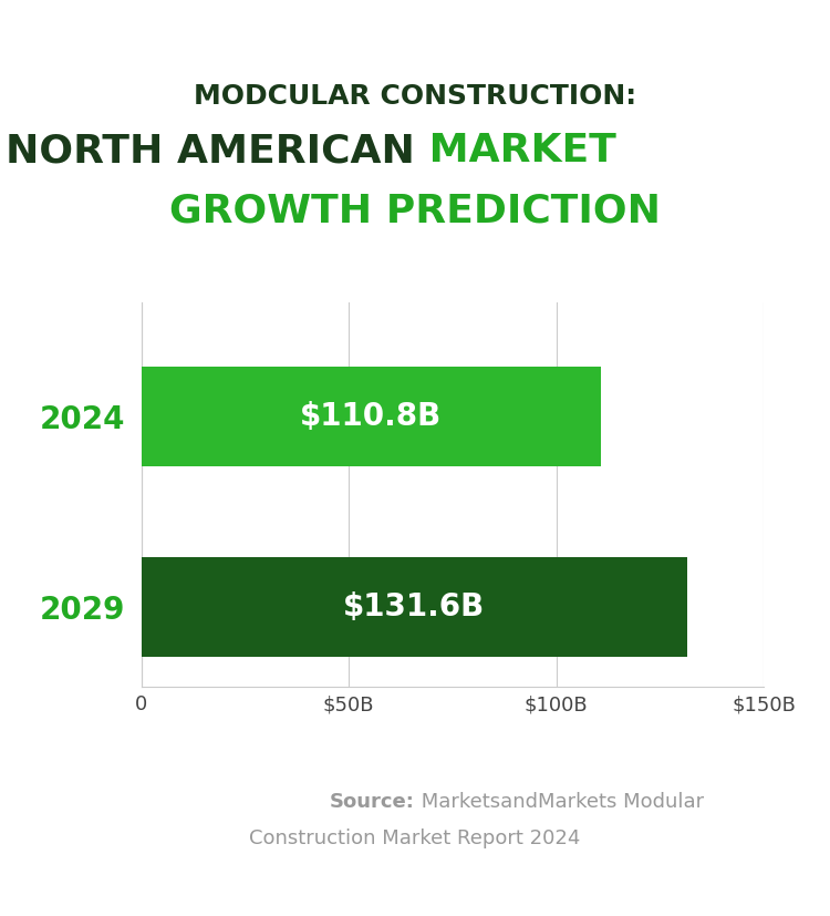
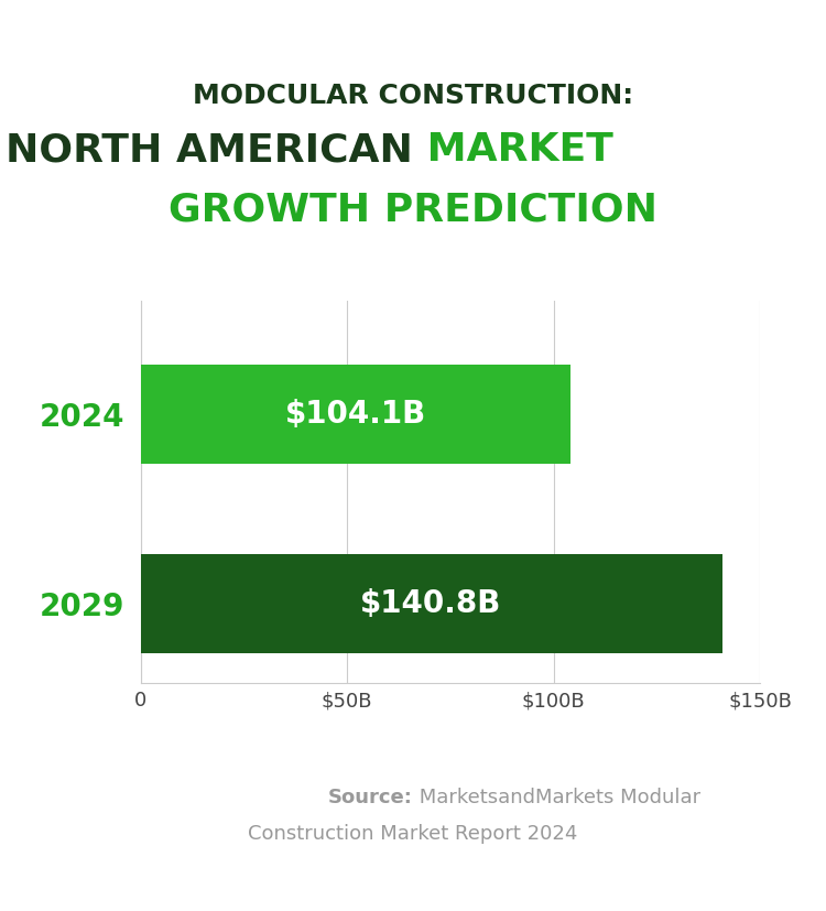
2024: $110.8B -> $104.1B
2029: $131.6B -> $140.8B
